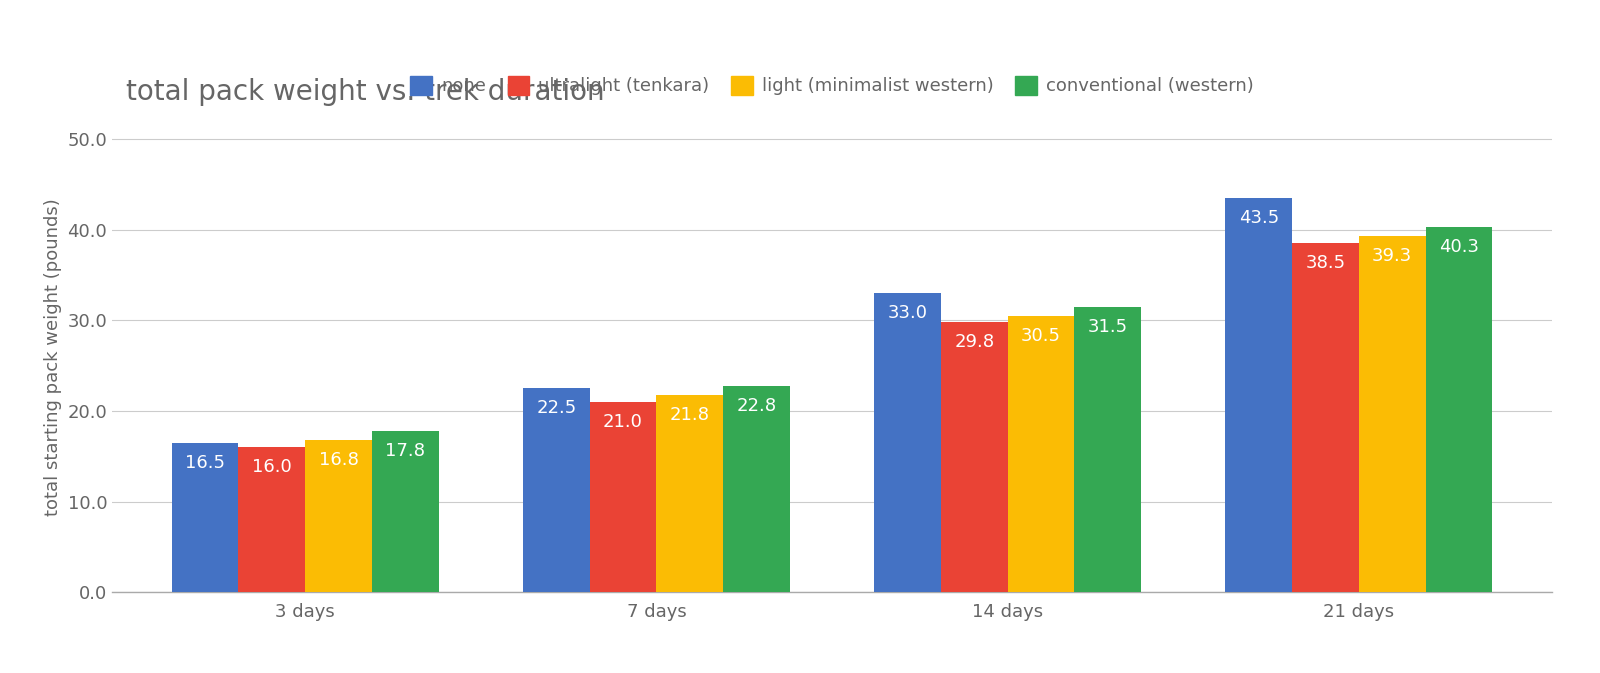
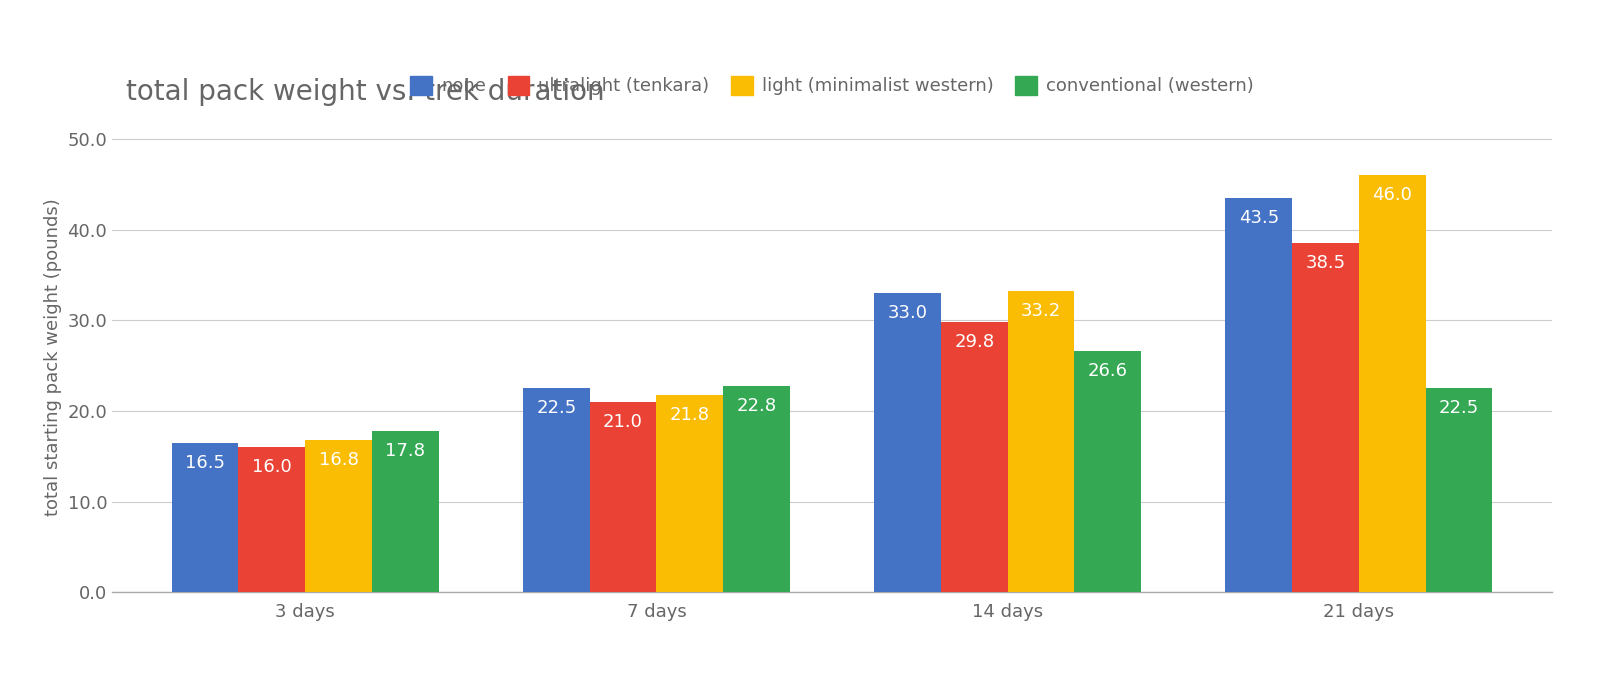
light (minimalist western)/14 days: 30.5 -> 33.2
conventional (western)/14 days: 31.5 -> 26.6
light (minimalist western)/21 days: 39.3 -> 46.0
conventional (western)/21 days: 40.3 -> 22.5
